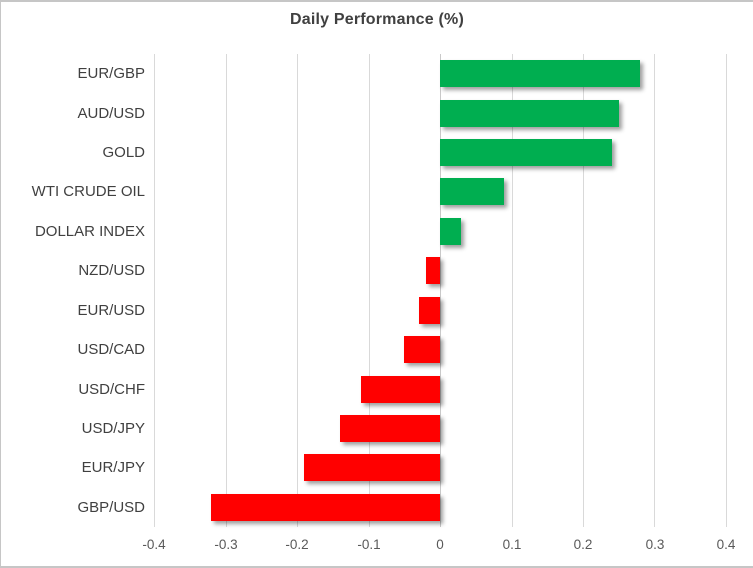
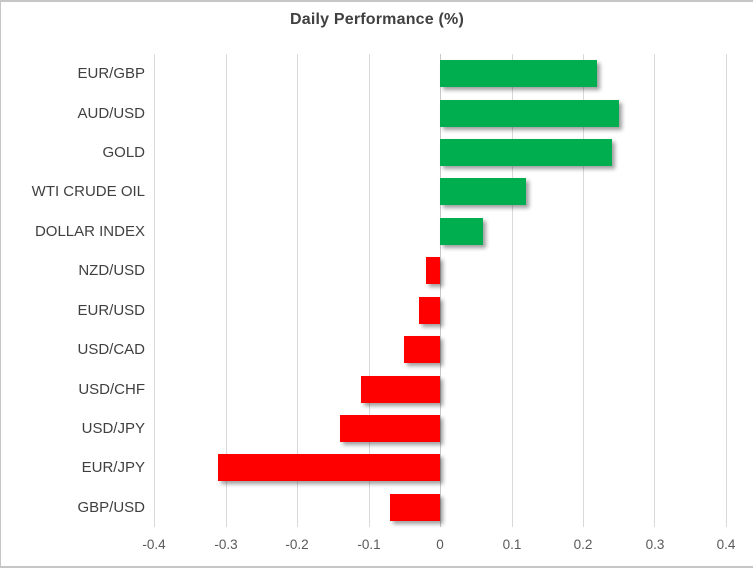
EUR/GBP: 0.28 -> 0.22
WTI CRUDE OIL: 0.09 -> 0.12
DOLLAR INDEX: 0.03 -> 0.06
EUR/JPY: -0.19 -> -0.31
GBP/USD: -0.32 -> -0.07
